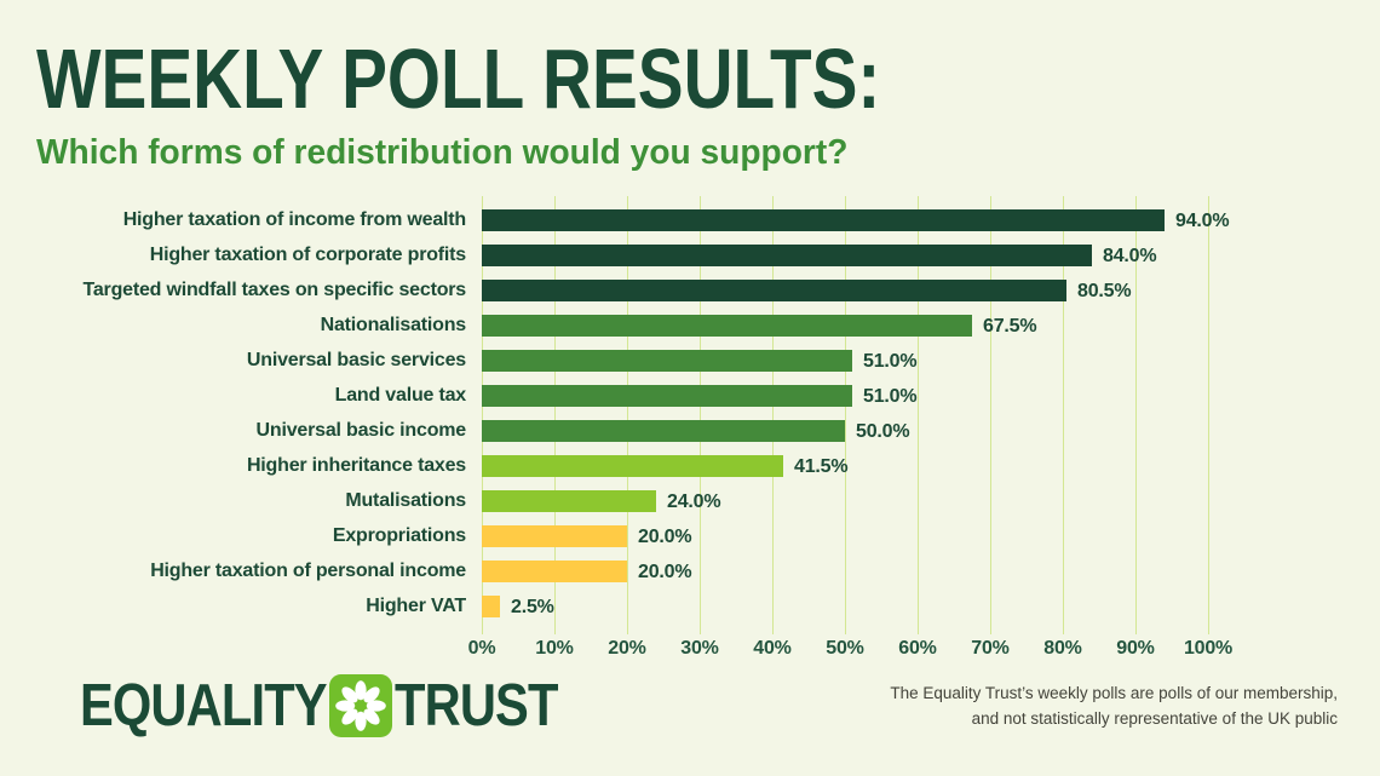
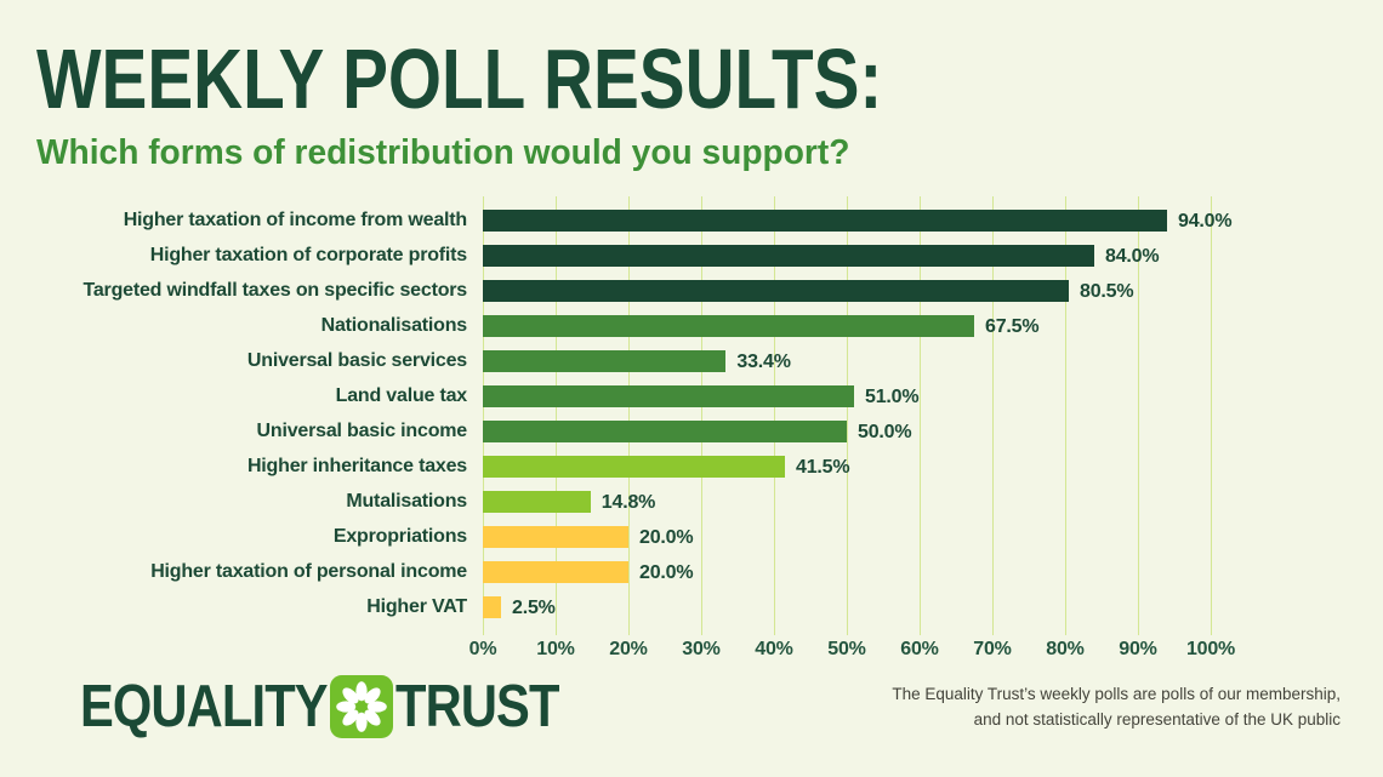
Universal basic services: 51.0% -> 33.4%
Mutalisations: 24.0% -> 14.8%
